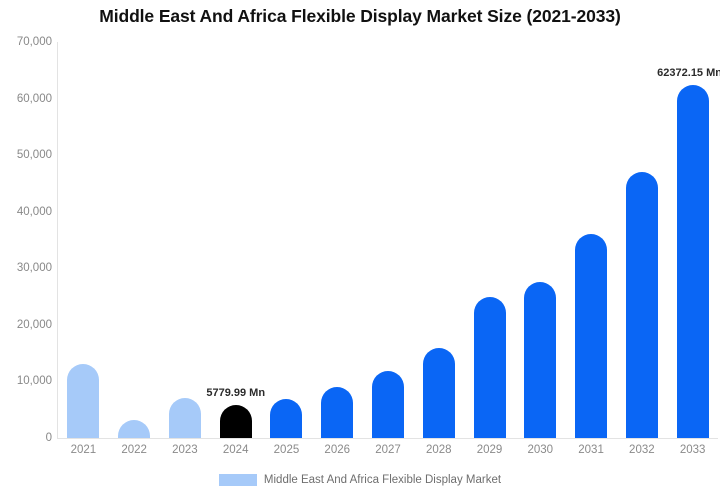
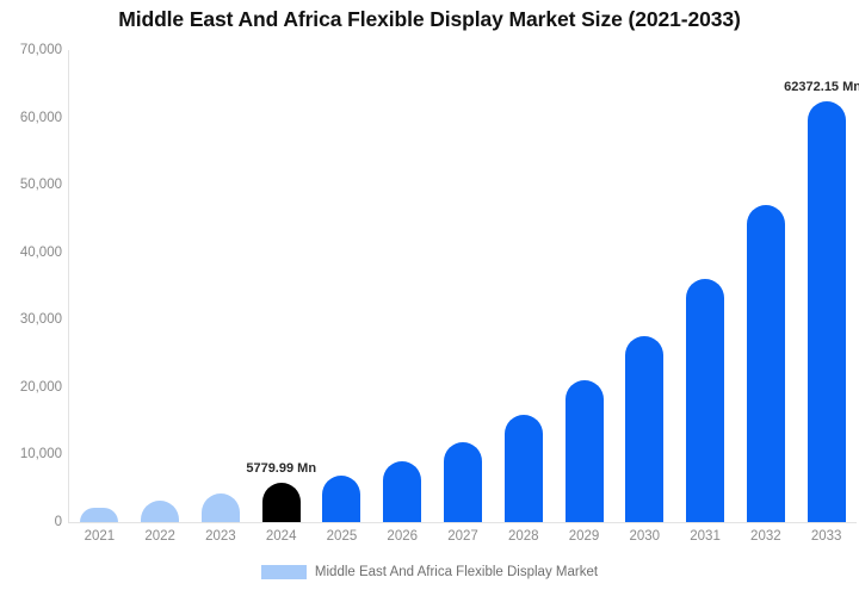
2021: 13000 -> 2000
2023: 7000 -> 4000
2029: 25000 -> 21000
